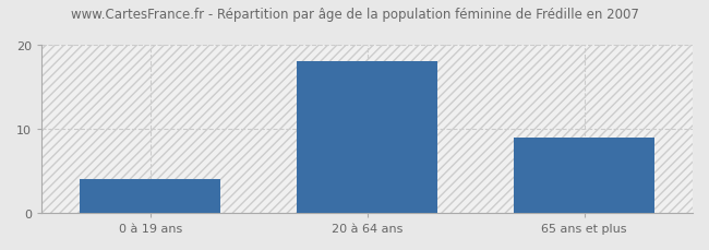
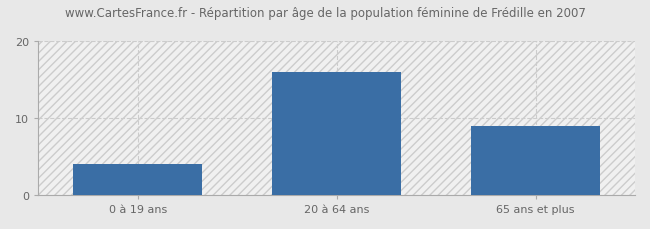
20 à 64 ans: 18 -> 16
